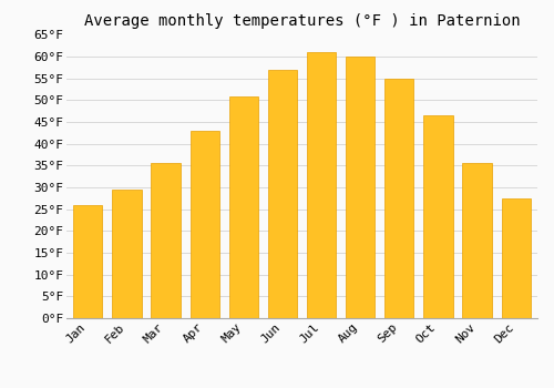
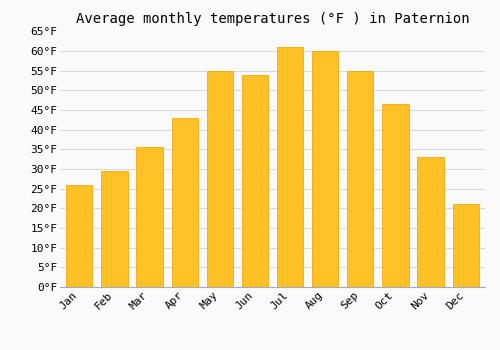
May: 51.0°F -> 55.0°F
Jun: 57.0°F -> 54.0°F
Nov: 35.5°F -> 33.0°F
Dec: 27.5°F -> 21.0°F
